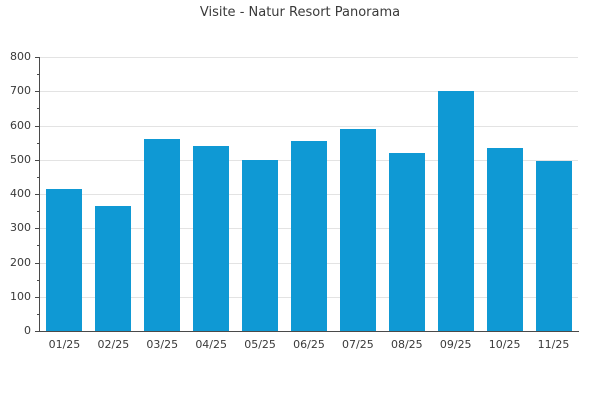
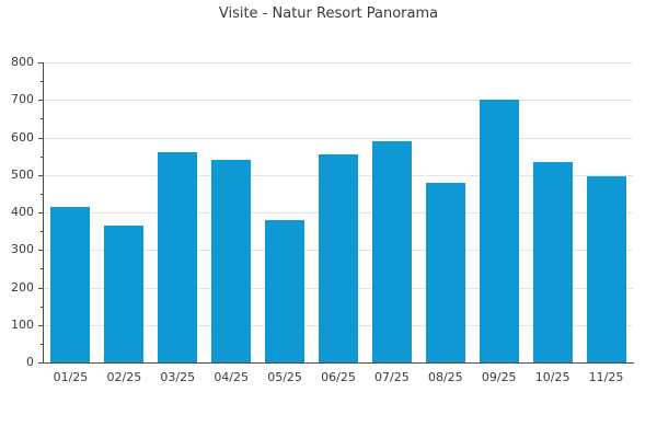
05/25: 500 -> 380
08/25: 520 -> 480
